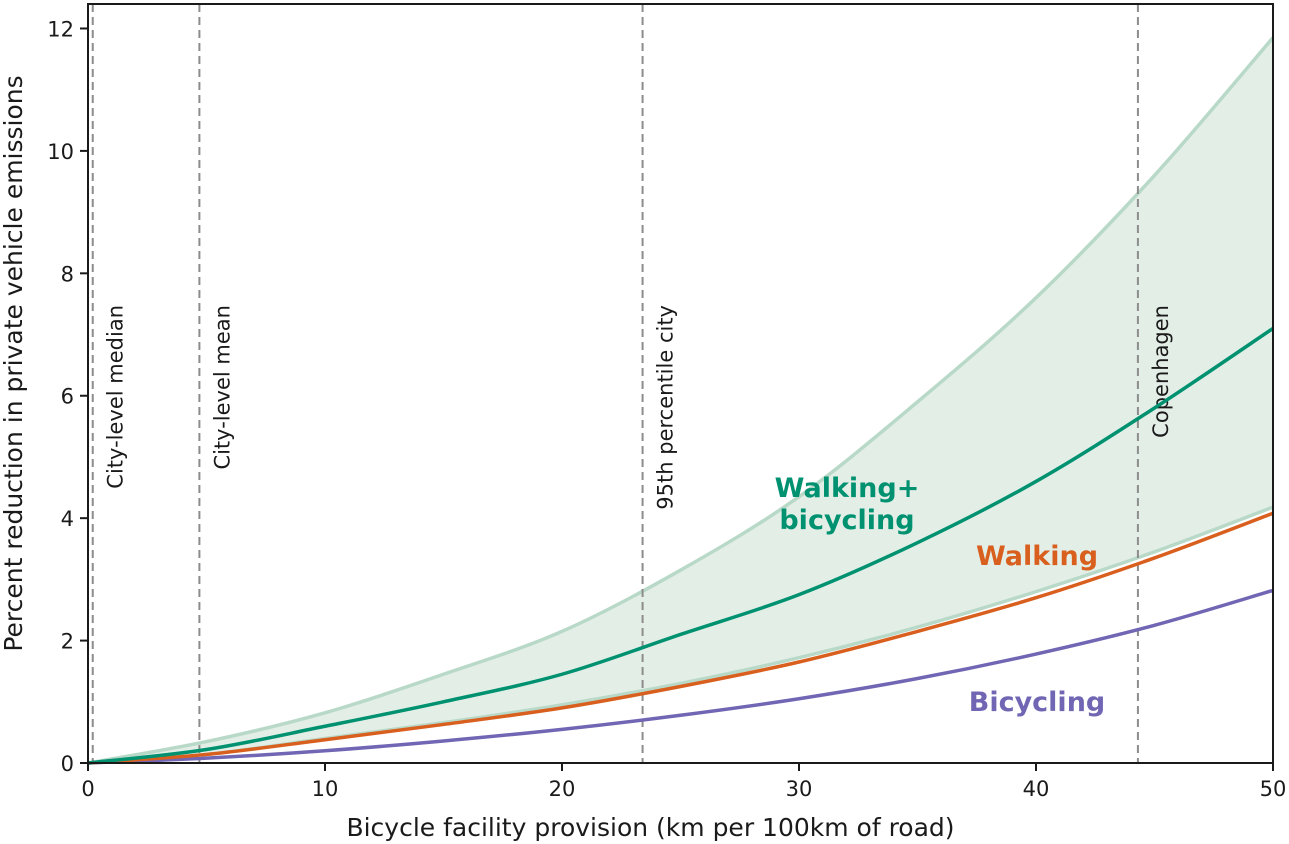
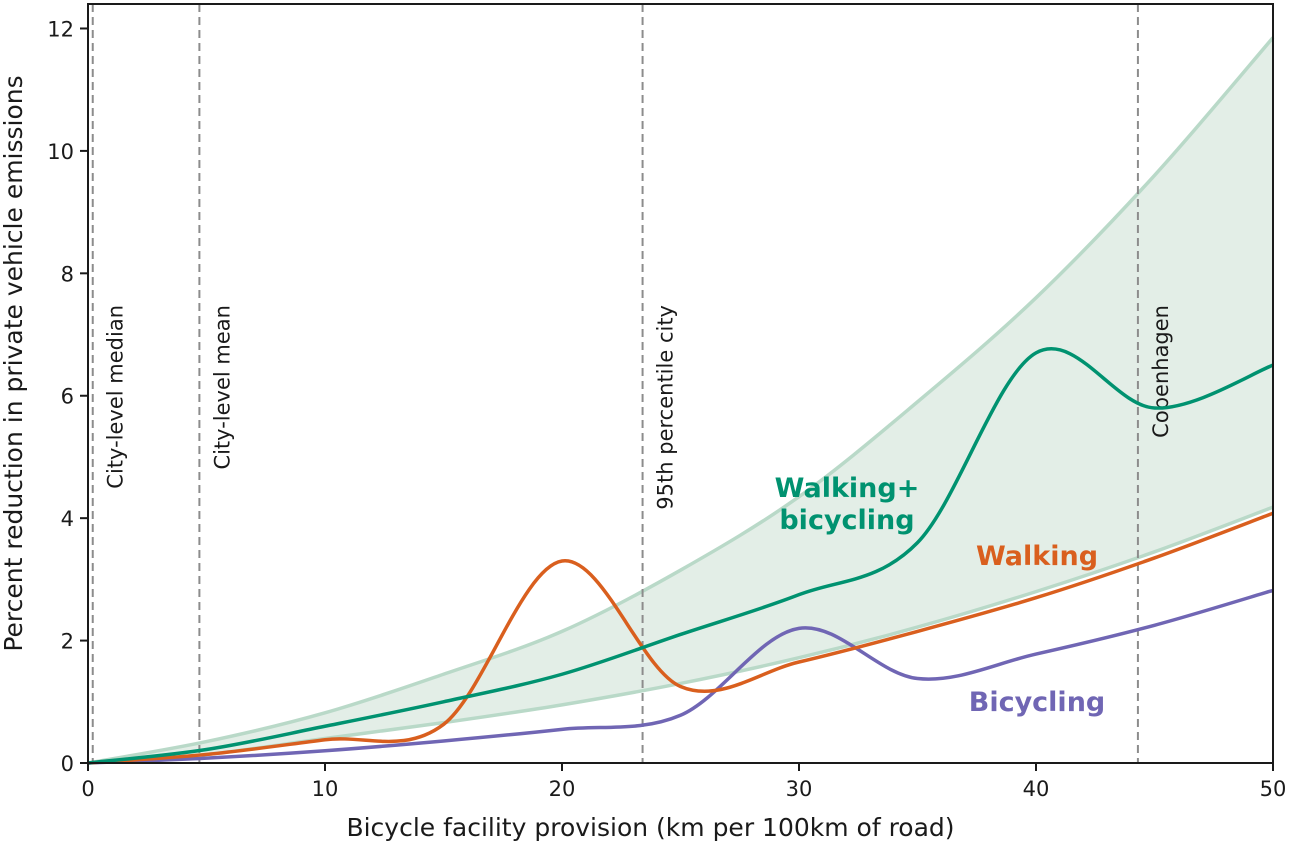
Walking/20: 0.9 -> 3.3
Bicycling/30: 1.1 -> 2.2
Walking+ bicycling/40: 4.6 -> 6.7
Walking+ bicycling/50: 7.1 -> 6.5
